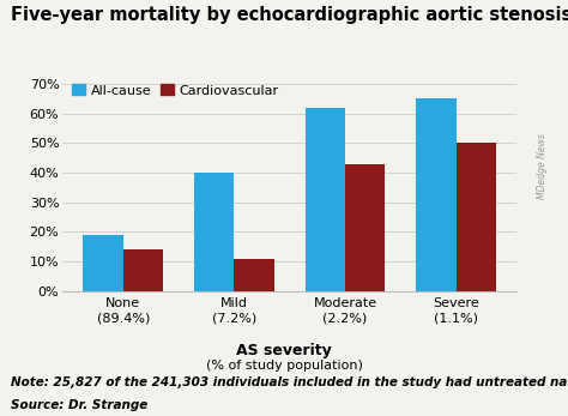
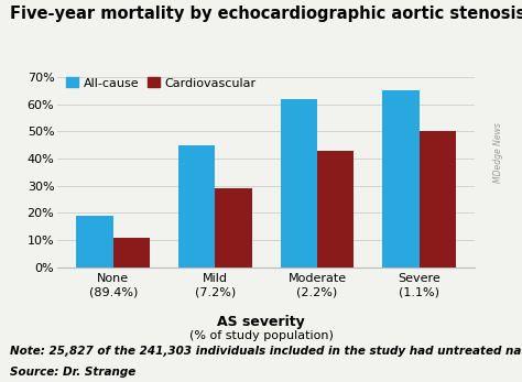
Cardiovascular/None (89.4%): 14% -> 11%
All-cause/Mild (7.2%): 40% -> 45%
Cardiovascular/Mild (7.2%): 11% -> 29%
